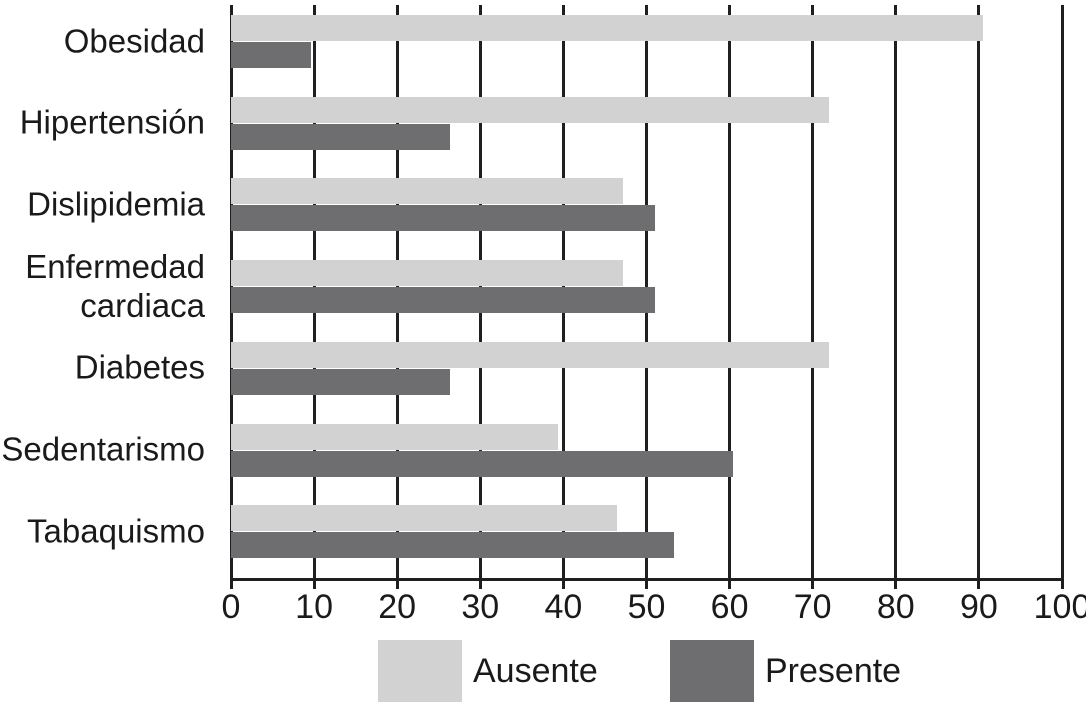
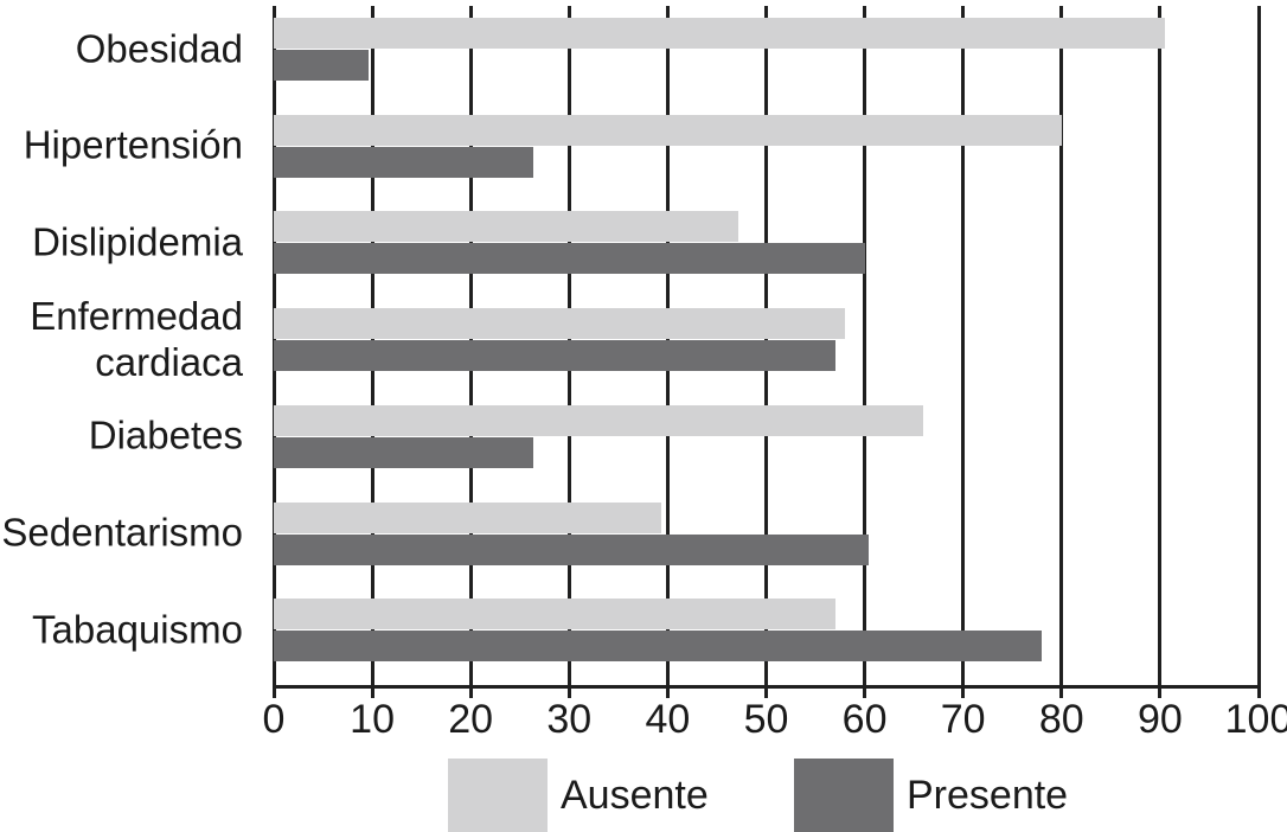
Ausente/Hipertensión: 72 -> 80
Presente/Dislipidemia: 51 -> 60
Ausente/Enfermedad cardiaca: 47 -> 58
Presente/Enfermedad cardiaca: 51 -> 57
Ausente/Diabetes: 72 -> 66
Ausente/Tabaquismo: 46 -> 57
Presente/Tabaquismo: 53 -> 78
